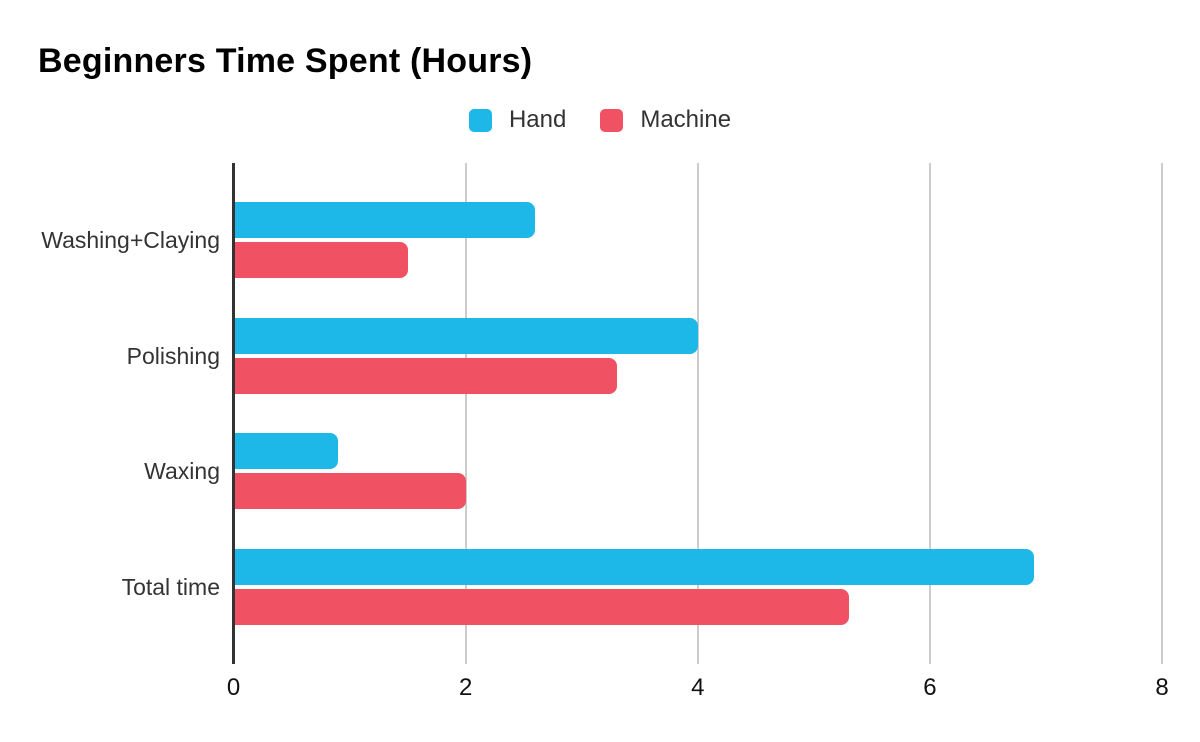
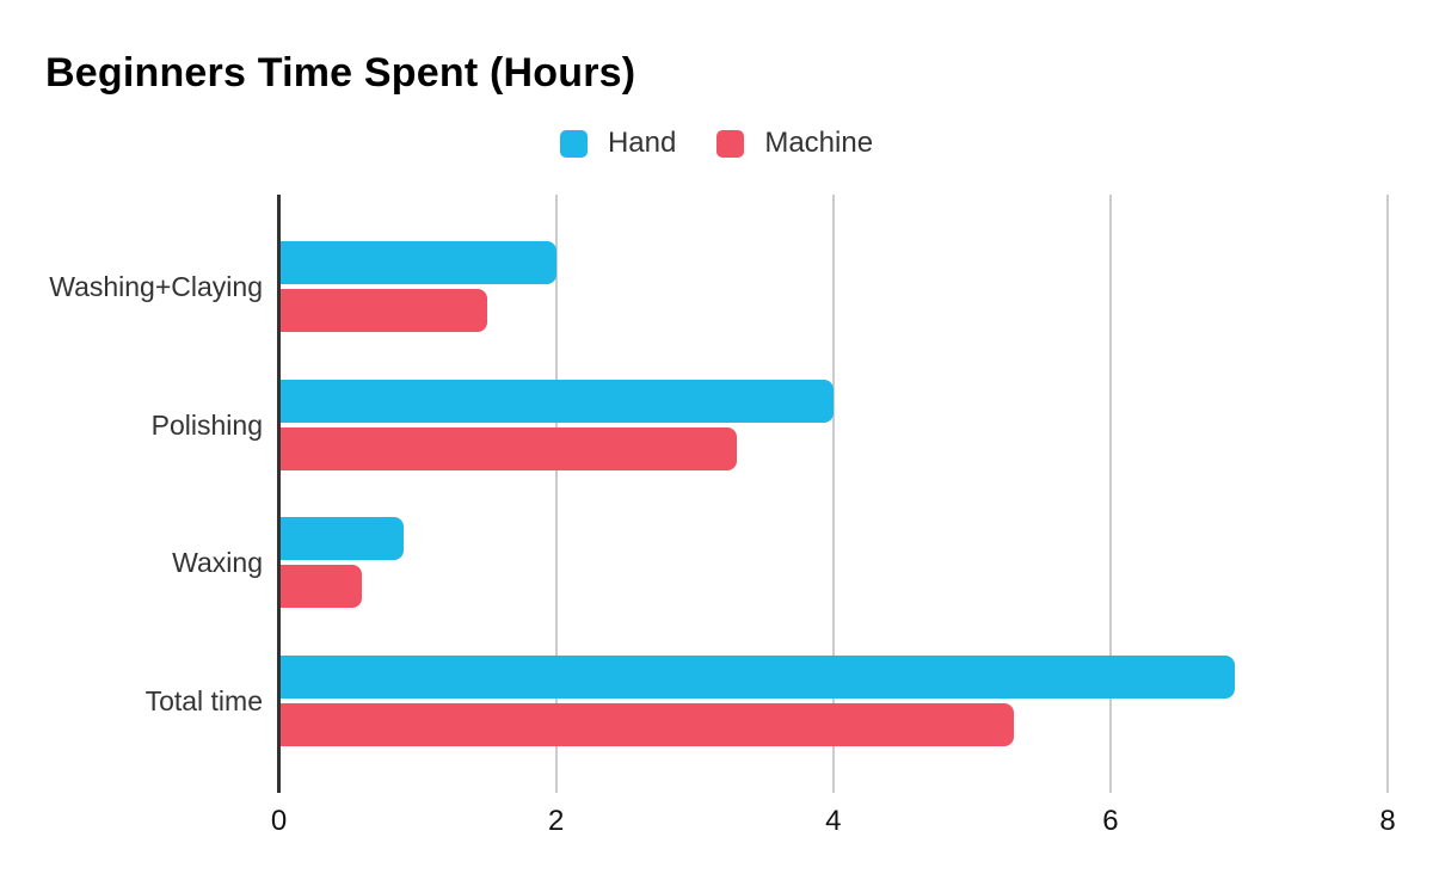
Hand/Washing+Claying: 2.6 -> 2.0
Machine/Waxing: 2.0 -> 0.6
